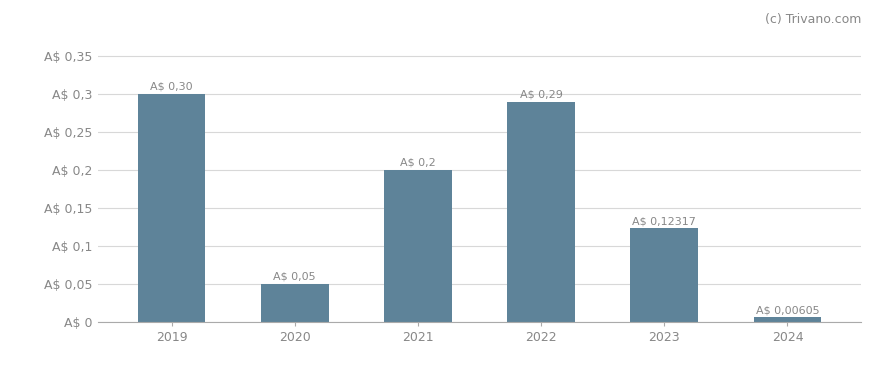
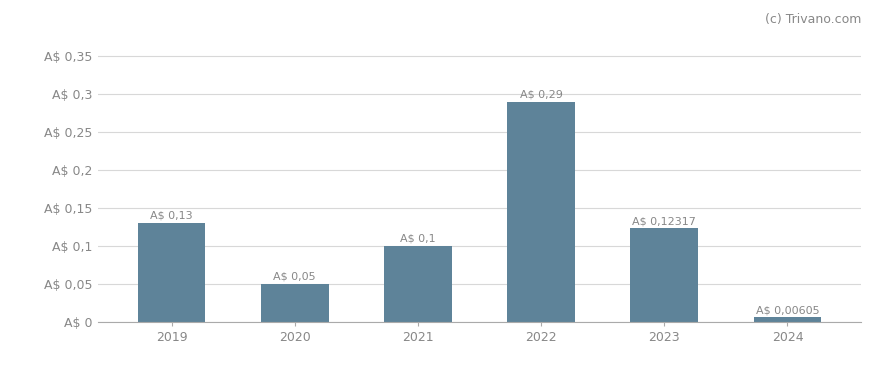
2019: 0,30 -> 0,13
2021: 0,2 -> 0,1
